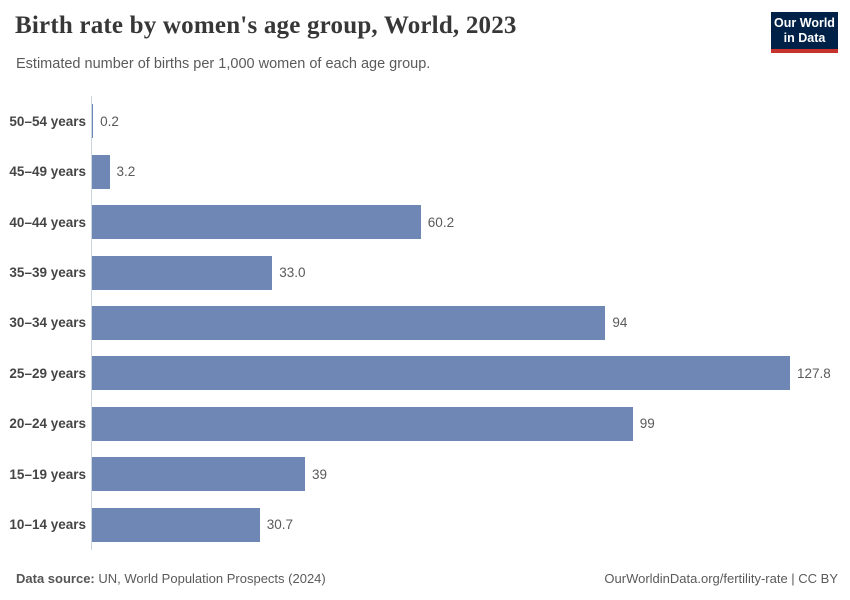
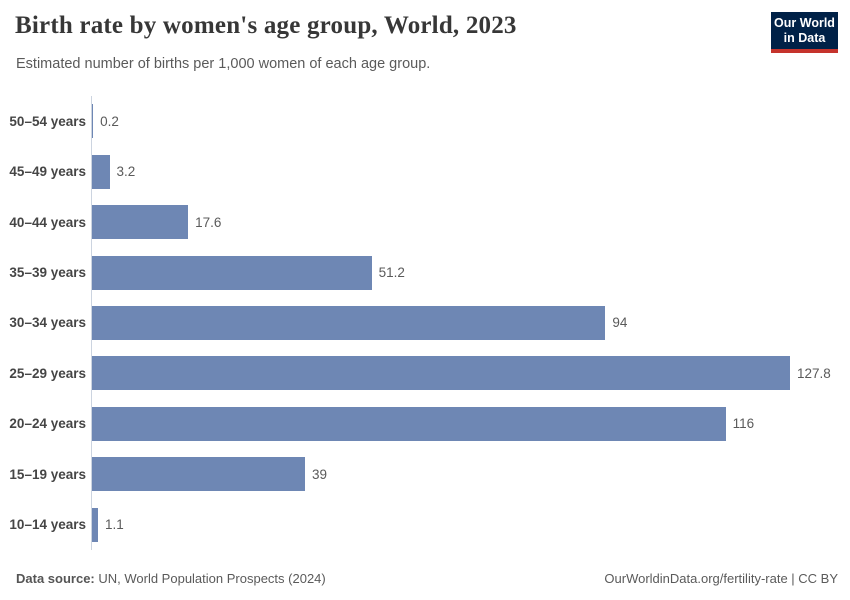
40–44 years: 60.2 -> 17.6
35–39 years: 33.0 -> 51.2
20–24 years: 99 -> 116
10–14 years: 30.7 -> 1.1
